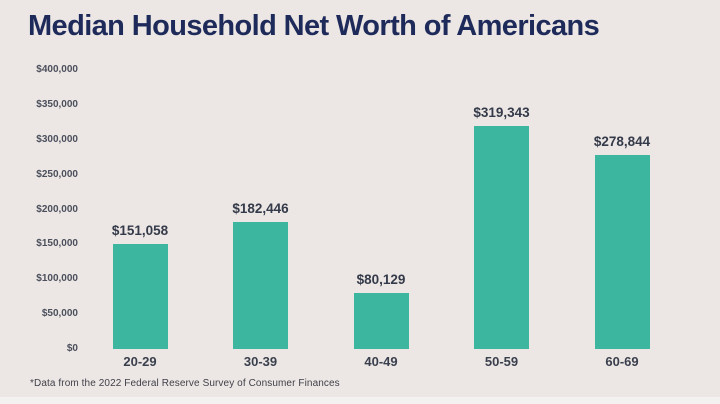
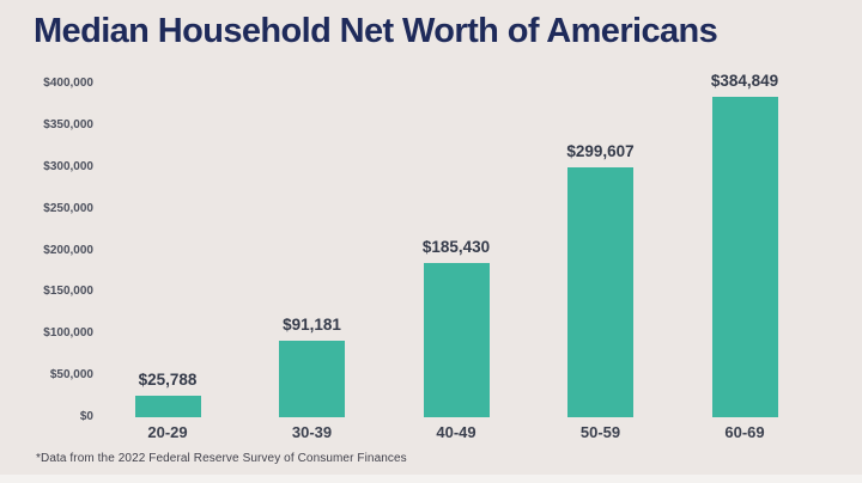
20-29: $151,058 -> $25,788
30-39: $182,446 -> $91,181
40-49: $80,129 -> $185,430
50-59: $319,343 -> $299,607
60-69: $278,844 -> $384,849
